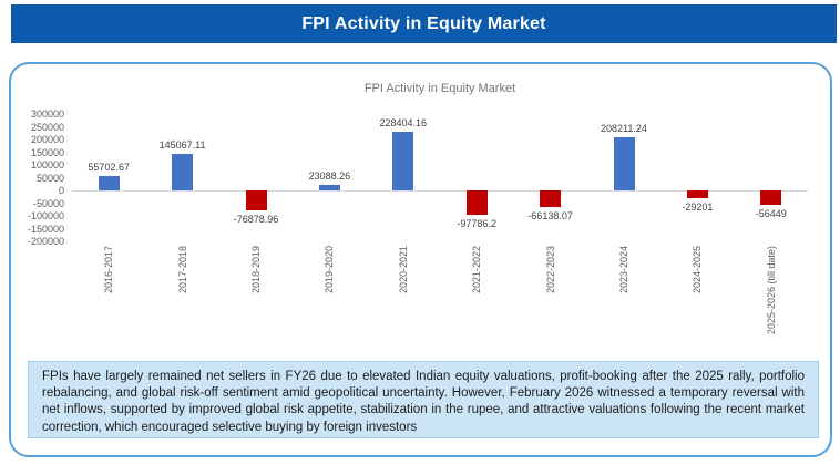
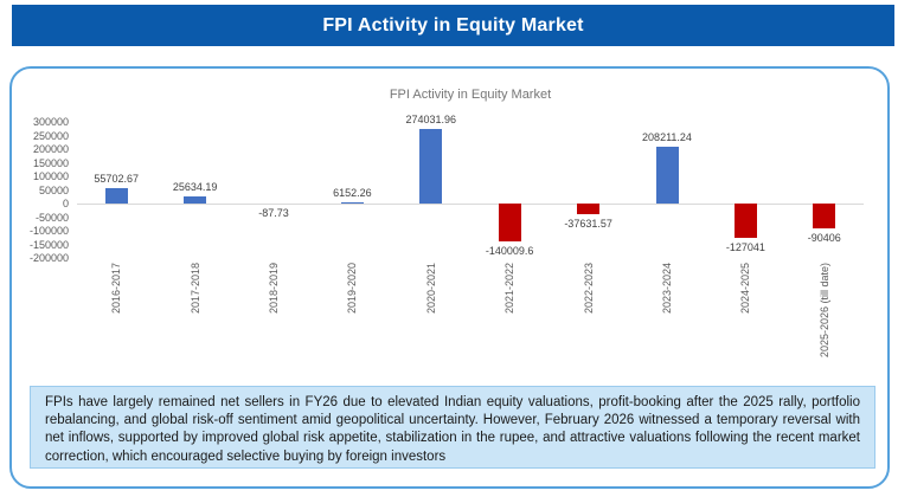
2017-2018: 145067.11 -> 25634.19
2018-2019: -76878.96 -> -87.73
2019-2020: 23088.26 -> 6152.26
2020-2021: 228404.16 -> 274031.96
2021-2022: -97786.2 -> -140009.6
2022-2023: -66138.07 -> -37631.57
2024-2025: -29201 -> -127041
2025-2026 (till date): -56449 -> -90406
